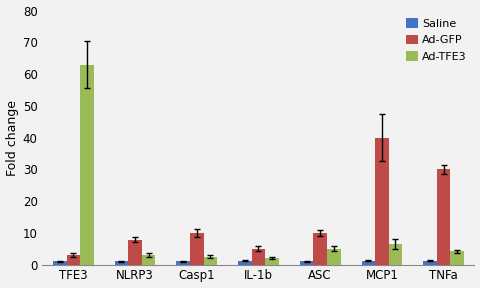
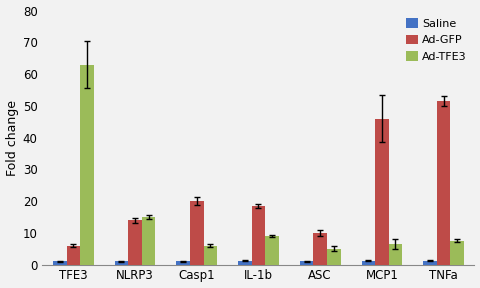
Ad-GFP/TFE3: 3.0 -> 6.0
Ad-GFP/NLRP3: 7.8 -> 14.0
Ad-TFE3/NLRP3: 3.0 -> 15.0
Ad-GFP/Casp1: 10.0 -> 20.0
Ad-TFE3/Casp1: 2.5 -> 6.0
Ad-GFP/IL-1b: 5.0 -> 18.5
Ad-TFE3/IL-1b: 2.2 -> 9.0
Ad-GFP/MCP1: 40.0 -> 46.0
Ad-GFP/TNFa: 30.0 -> 51.5
Ad-TFE3/TNFa: 4.2 -> 7.5
